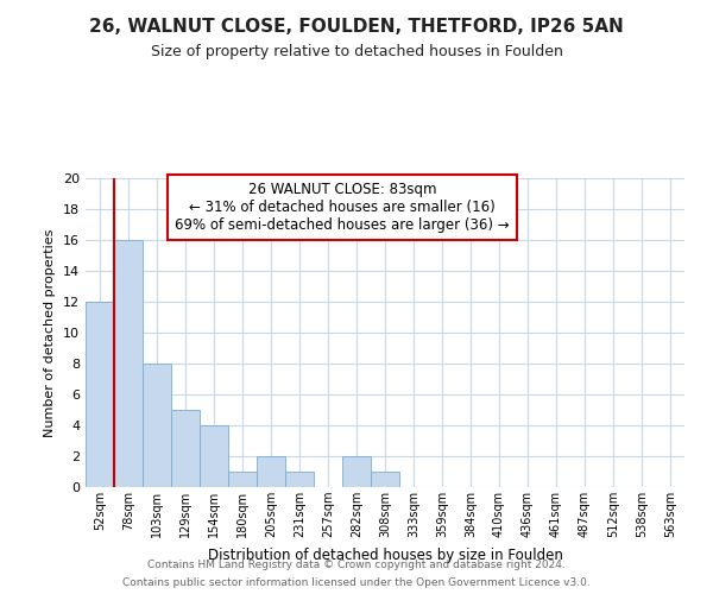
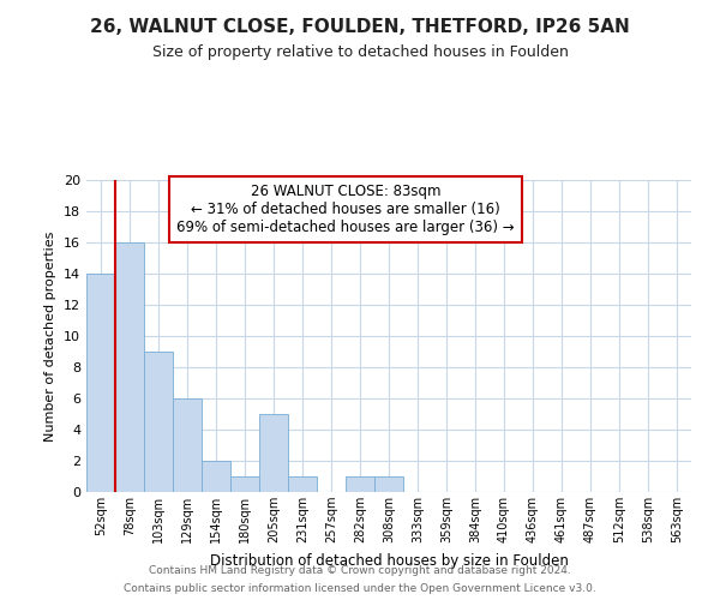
52sqm: 12 -> 14
103sqm: 8 -> 9
129sqm: 5 -> 6
154sqm: 4 -> 2
205sqm: 2 -> 5
282sqm: 2 -> 1
